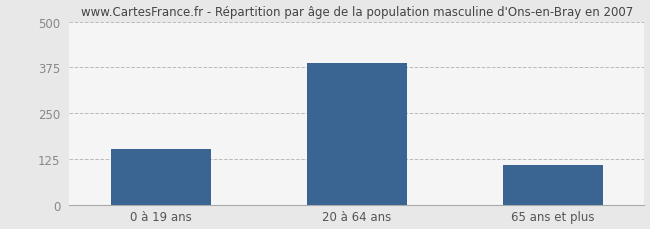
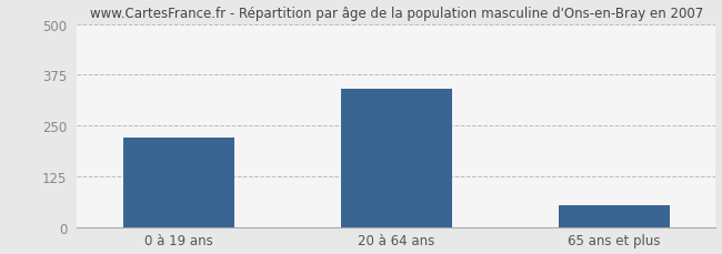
0 à 19 ans: 152 -> 220
20 à 64 ans: 388 -> 340
65 ans et plus: 108 -> 55
